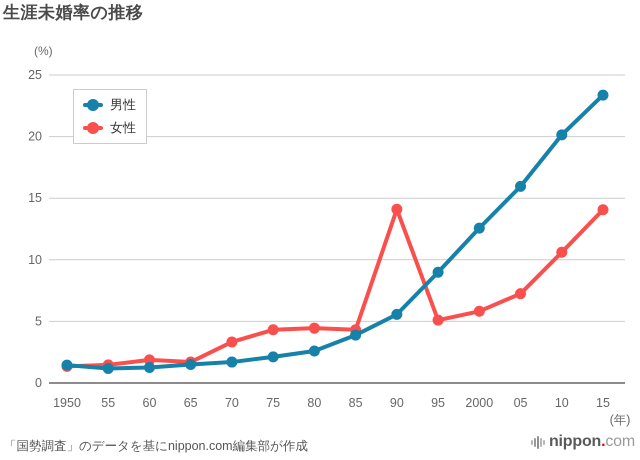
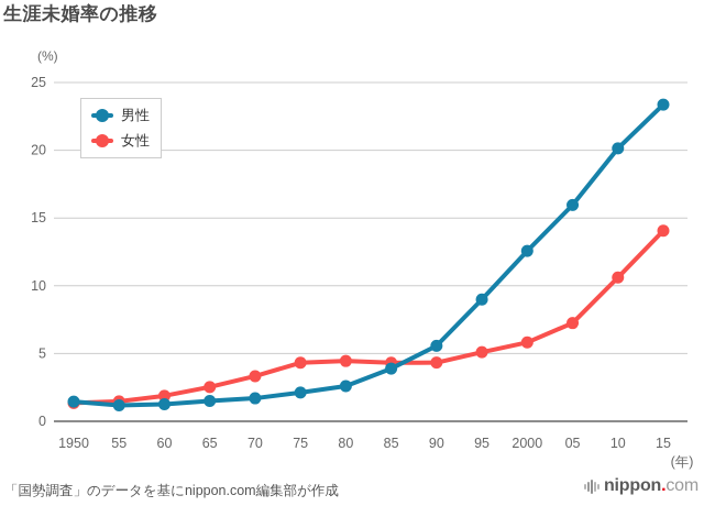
女性/65: 1.7 -> 2.5
女性/90: 14.1 -> 4.3
